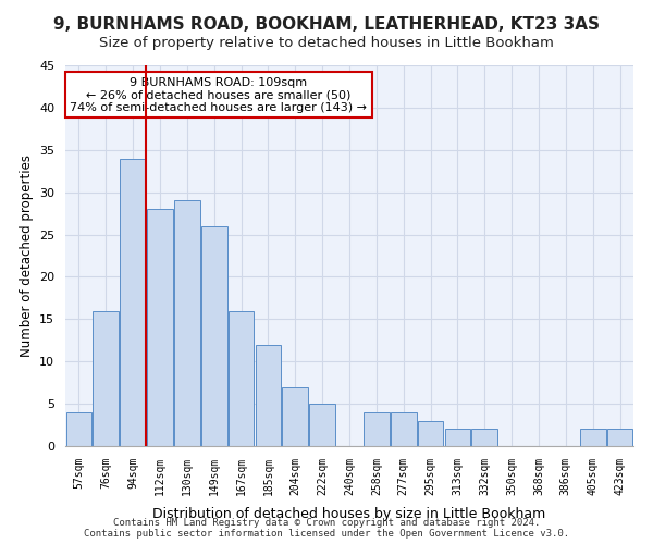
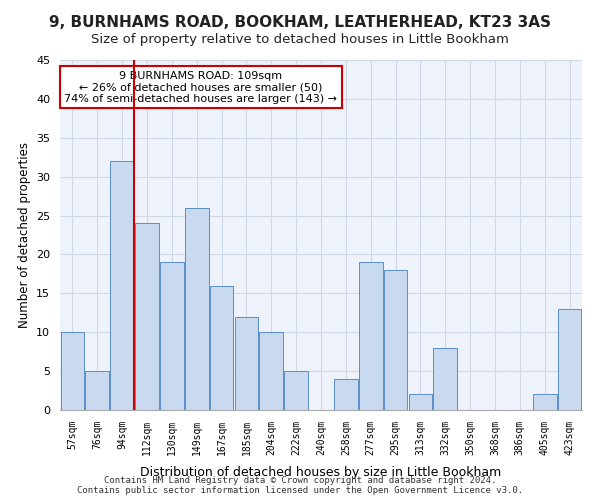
57sqm: 4 -> 10
76sqm: 16 -> 5
94sqm: 34 -> 32
112sqm: 28 -> 24
130sqm: 29 -> 19
204sqm: 7 -> 10
277sqm: 4 -> 19
295sqm: 3 -> 18
332sqm: 2 -> 8
423sqm: 2 -> 13
